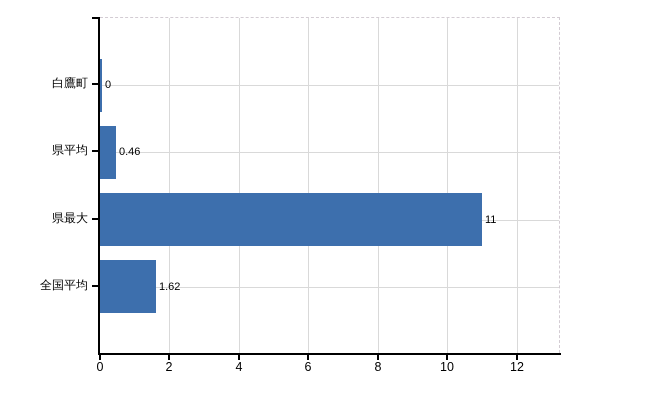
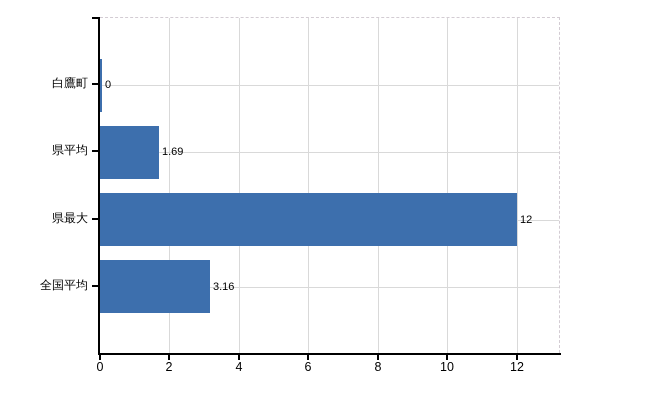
県平均: 0.46 -> 1.69
県最大: 11 -> 12
全国平均: 1.62 -> 3.16
